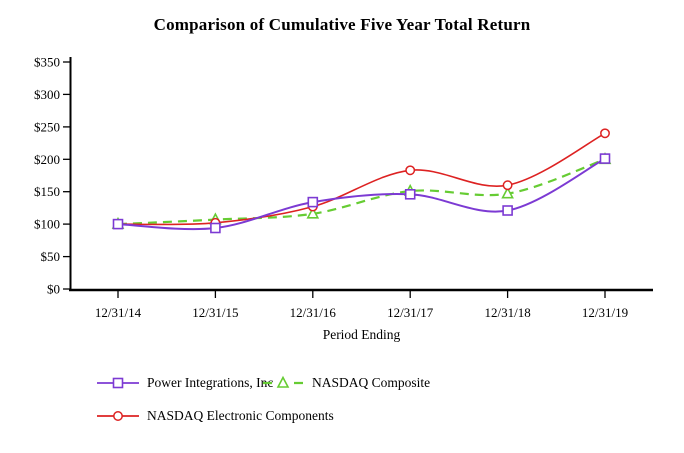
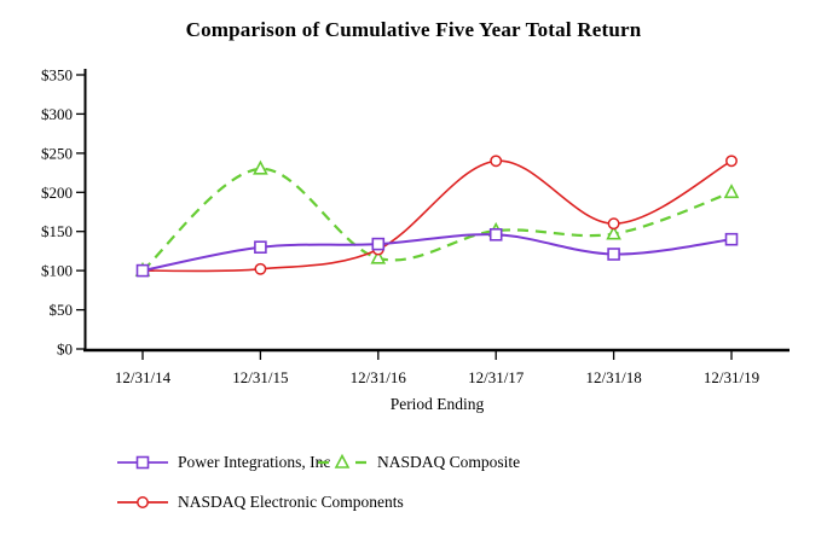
Power Integrations, Inc/12/31/15: $90 -> $130
NASDAQ Composite/12/31/15: $110 -> $230
NASDAQ Electronic Components/12/31/17: $180 -> $240
Power Integrations, Inc/12/31/19: $200 -> $140
